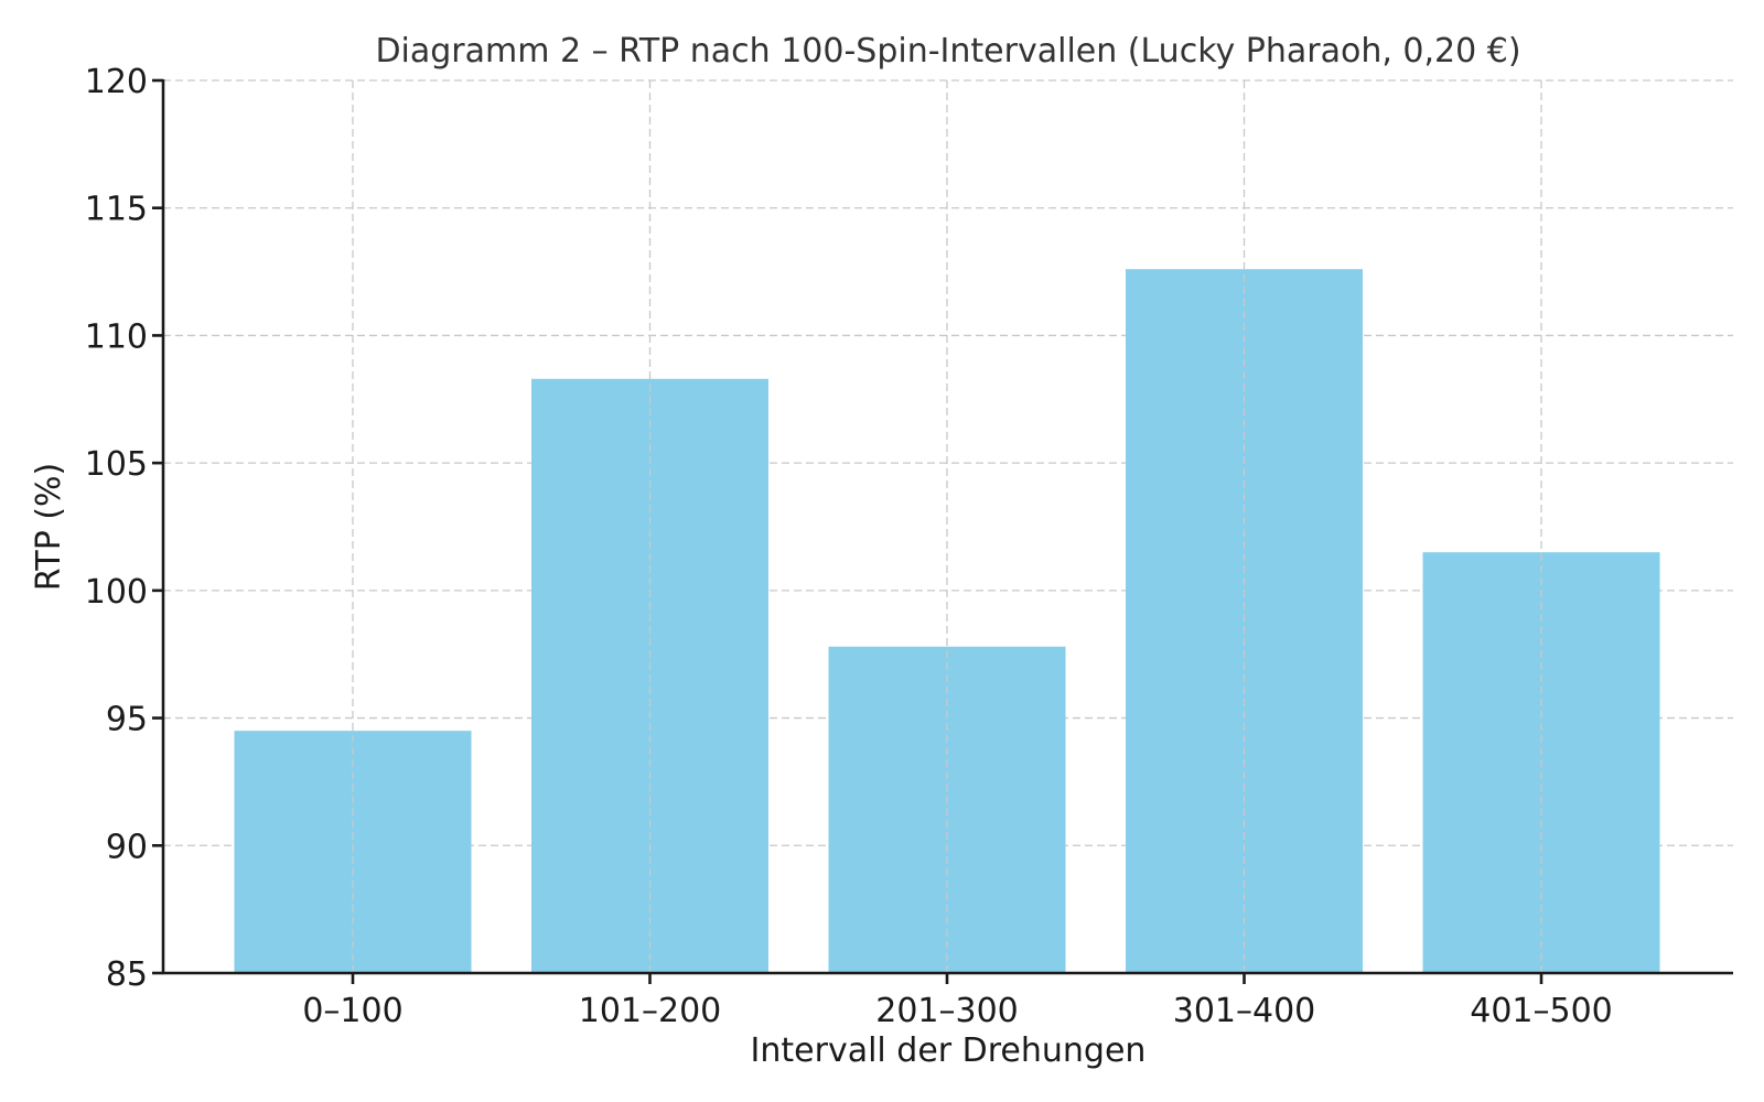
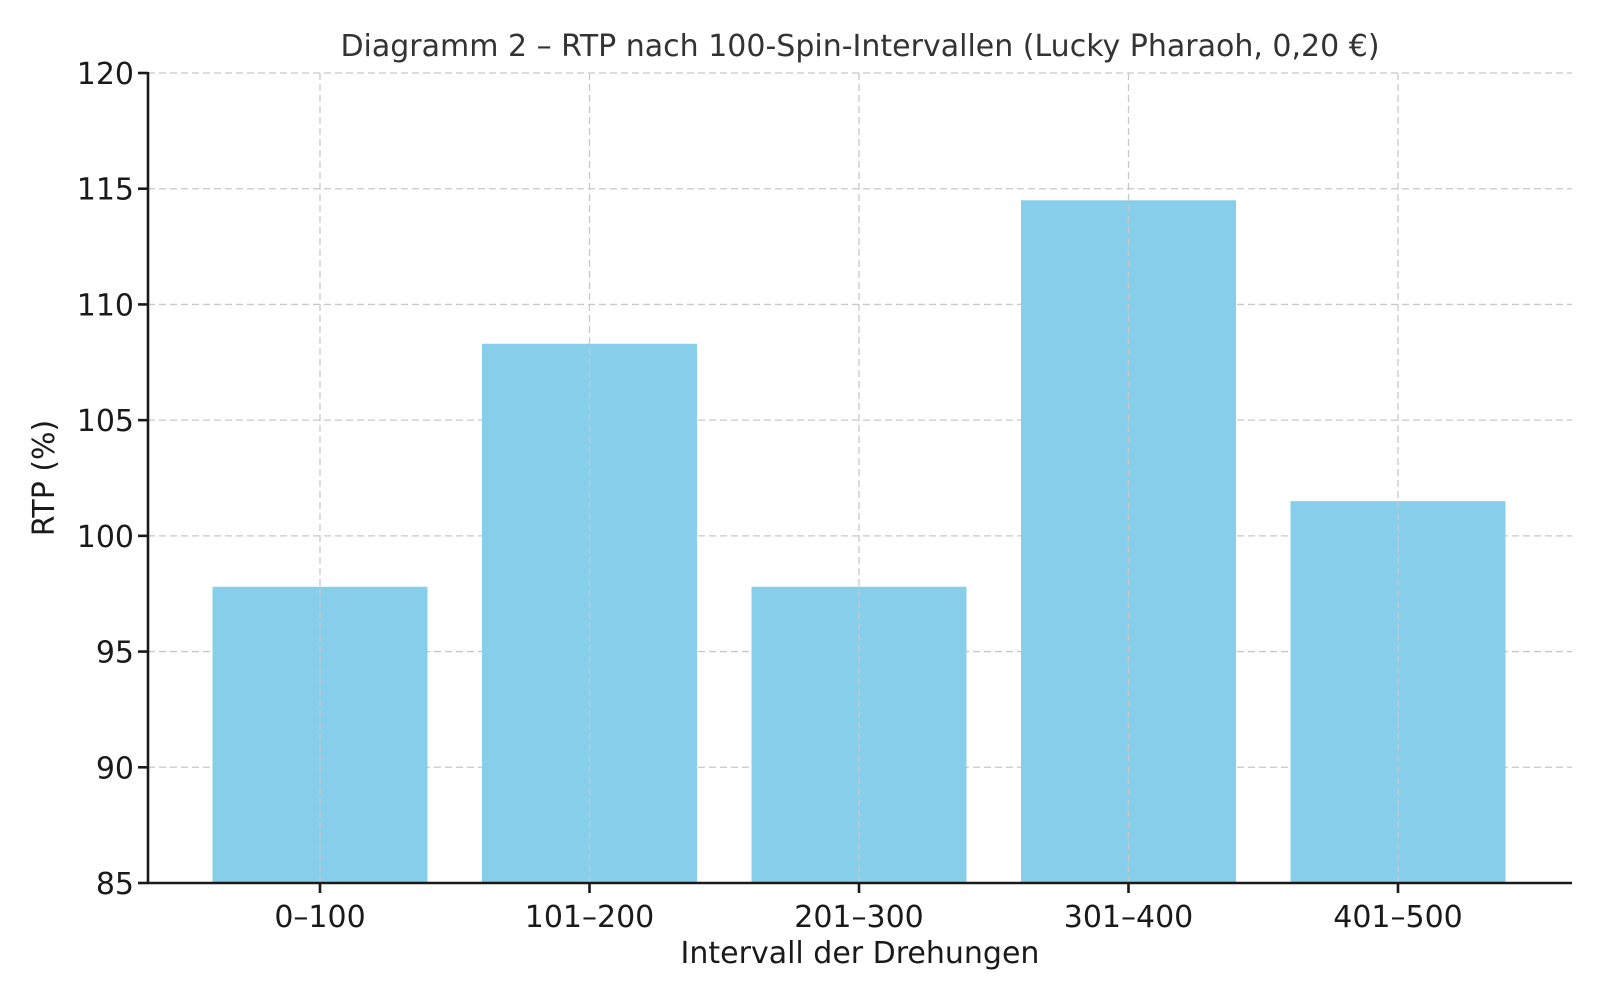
0–100: 94.5 -> 97.8
301–400: 112.6 -> 114.5
